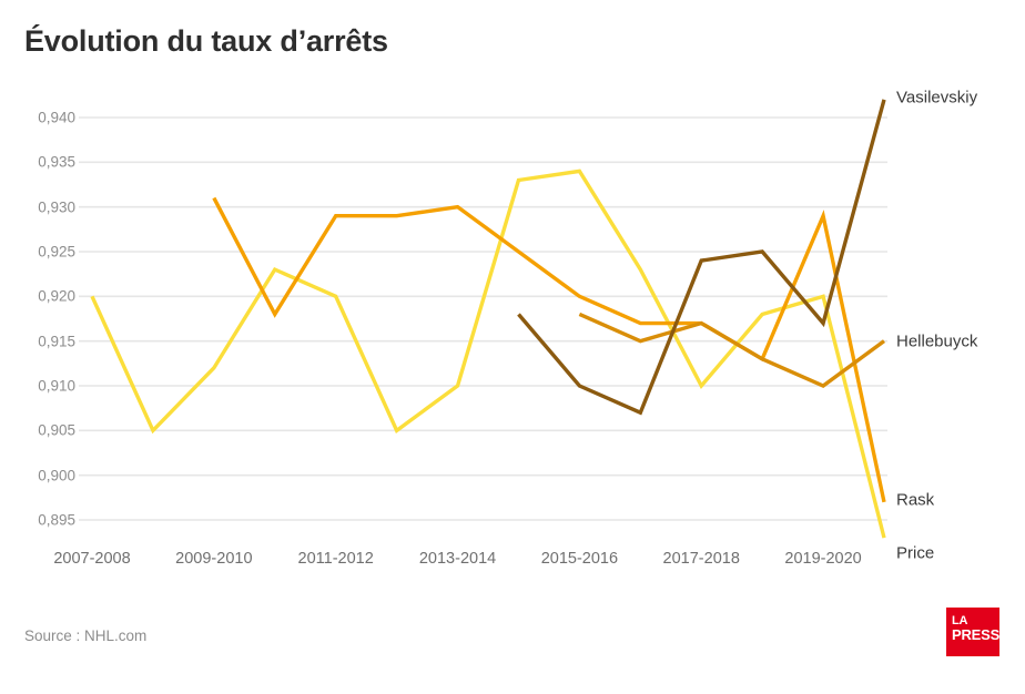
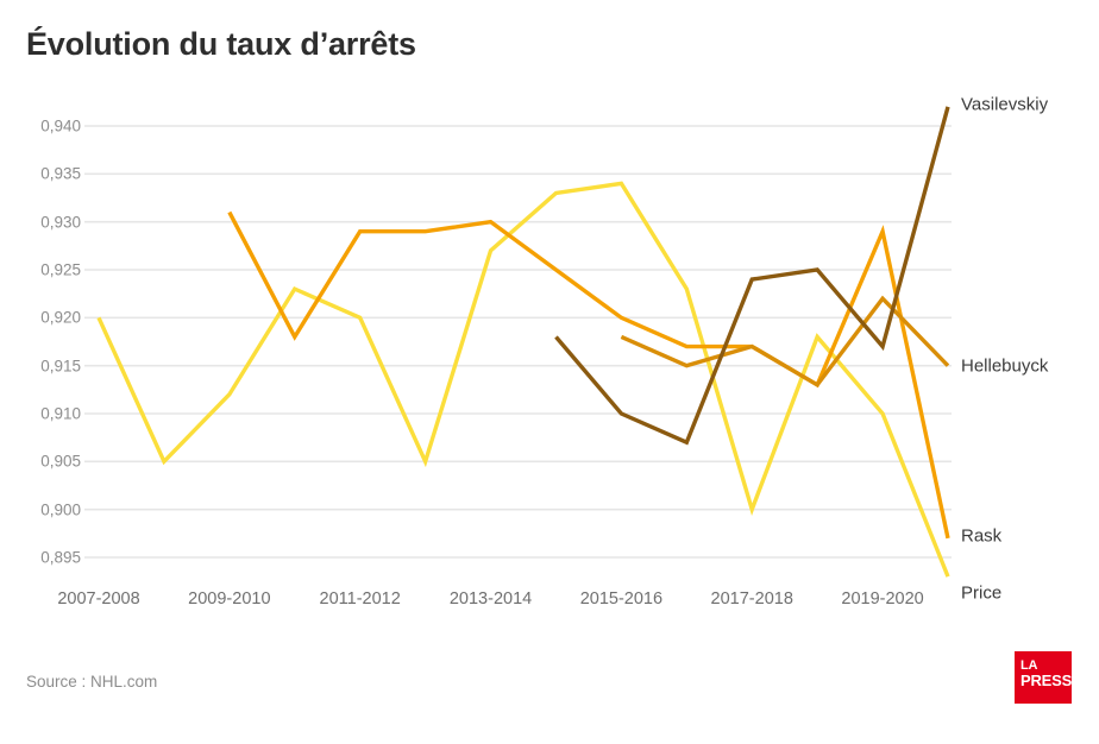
Price/2013-2014: 0,91 -> 0,93
Price/2017-2018: 0,91 -> 0,90
Price/2019-2020: 0,92 -> 0,91
Hellebuyck/2019-2020: 0,91 -> 0,92
